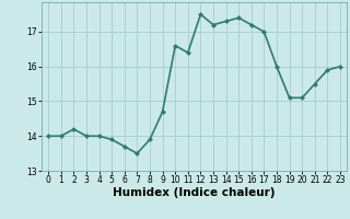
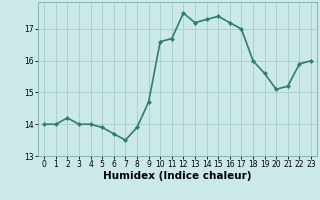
11: 16.4 -> 16.7
19: 15.1 -> 15.6
21: 15.5 -> 15.2
